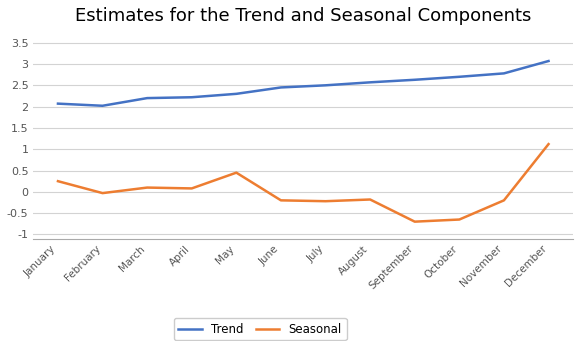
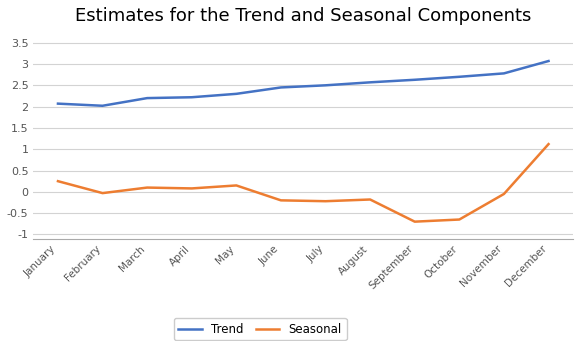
Seasonal/May: 0.45 -> 0.15
Seasonal/November: -0.20 -> -0.05
